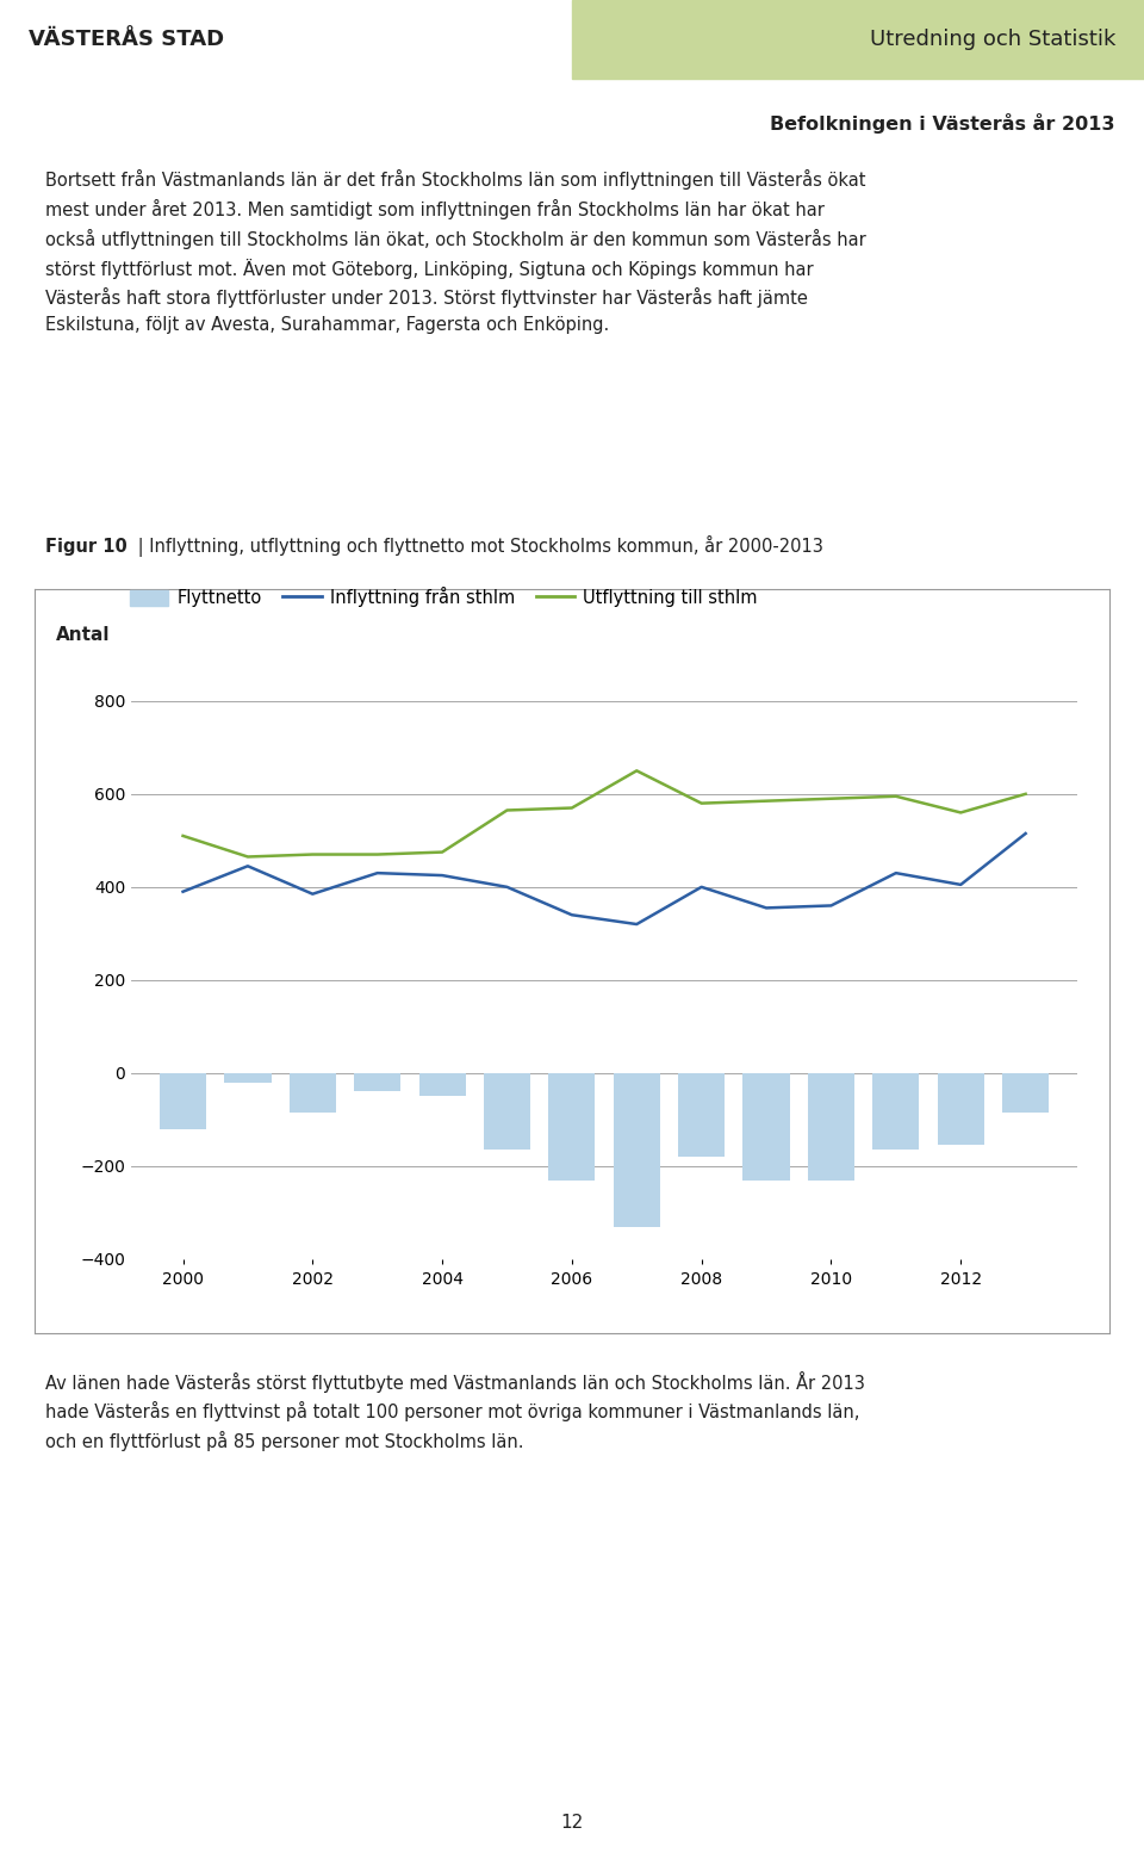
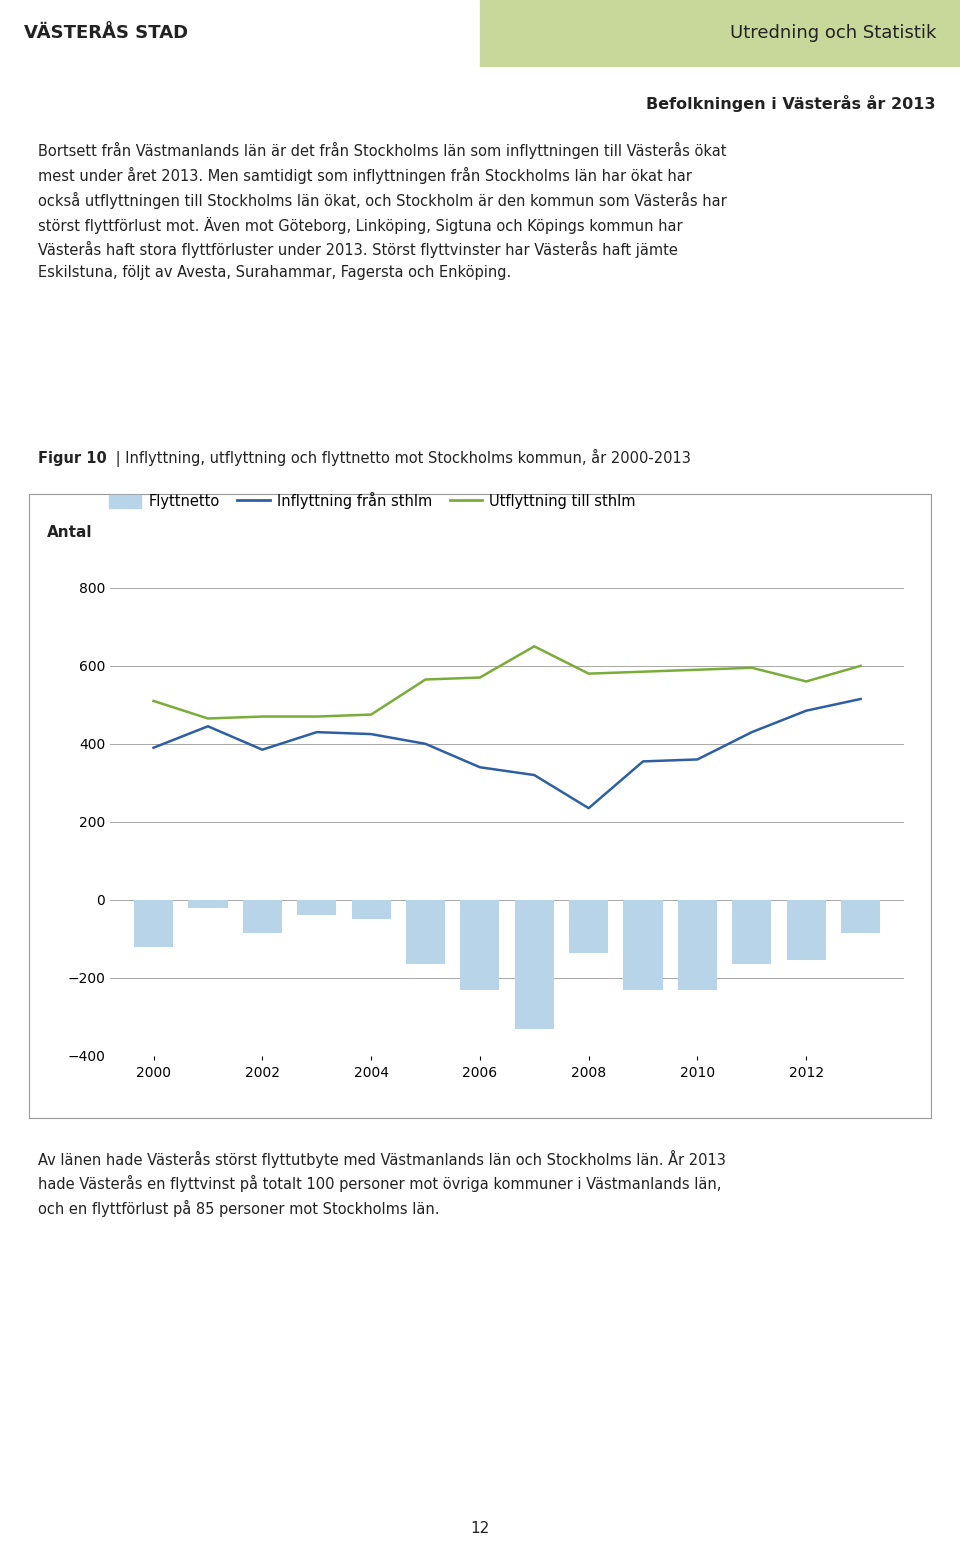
Inflyttning från sthlm/2008: 400 -> 235
Flyttnetto/2008: -180 -> -135
Inflyttning från sthlm/2012: 405 -> 485
